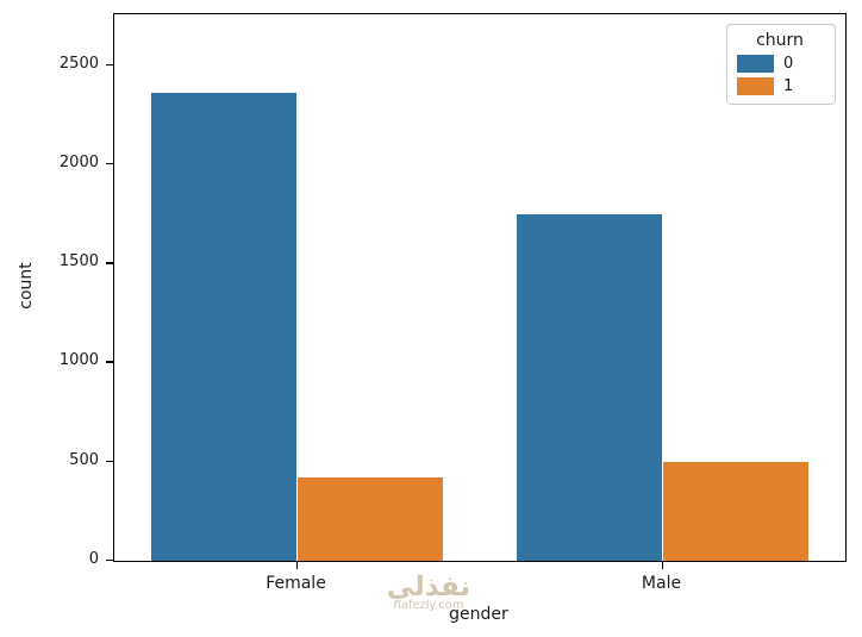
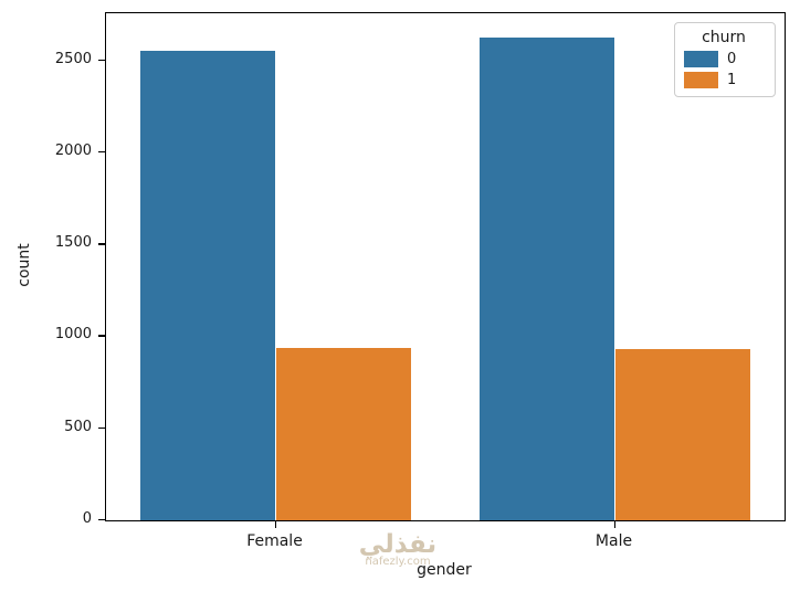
0/Female: 2360 -> 2550
1/Female: 420 -> 940
0/Male: 1750 -> 2620
1/Male: 500 -> 930
